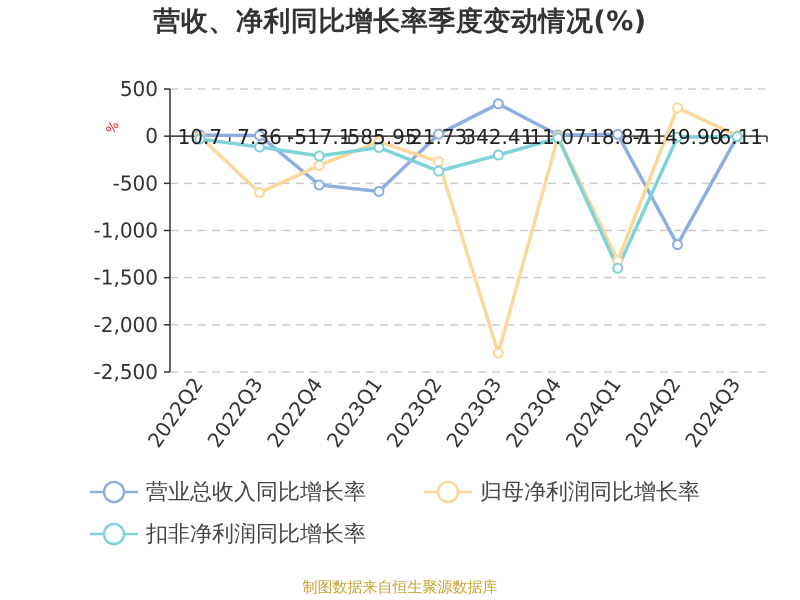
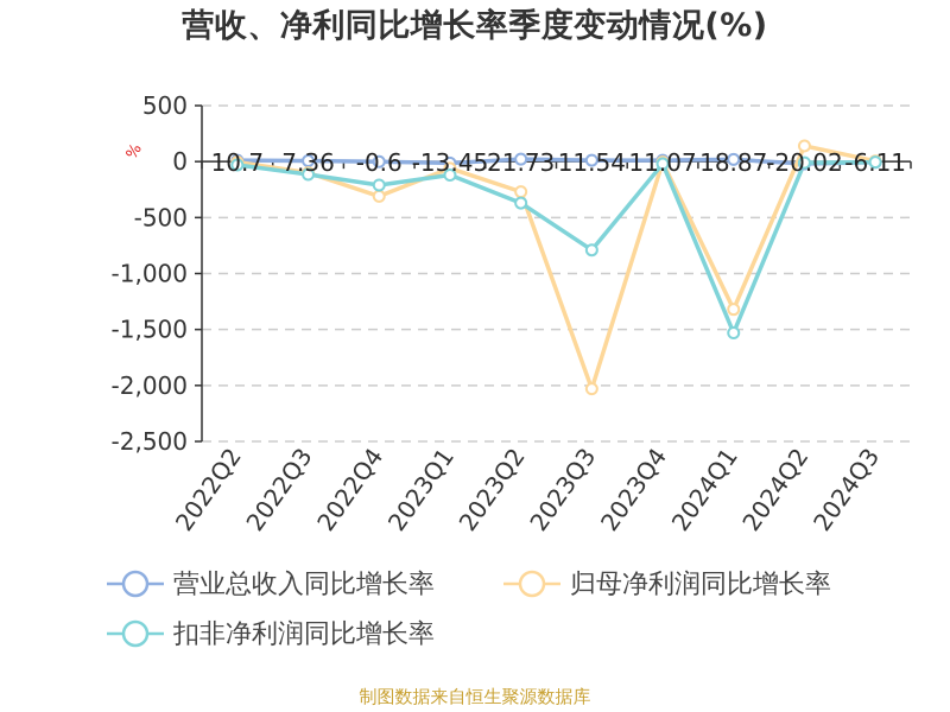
归母净利润同比增长率/2022Q3: -600 -> -100
营业总收入同比增长率/2022Q4: -517.1 -> -0.6
营业总收入同比增长率/2023Q1: -585.95 -> -13.45
营业总收入同比增长率/2023Q3: 342.41 -> 11.54
归母净利润同比增长率/2023Q3: -2300 -> -2000
扣非净利润同比增长率/2023Q3: -200 -> -800
扣非净利润同比增长率/2024Q1: -1400 -> -1500
营业总收入同比增长率/2024Q2: -1149.90 -> -20.02
归母净利润同比增长率/2024Q2: 300 -> 100
